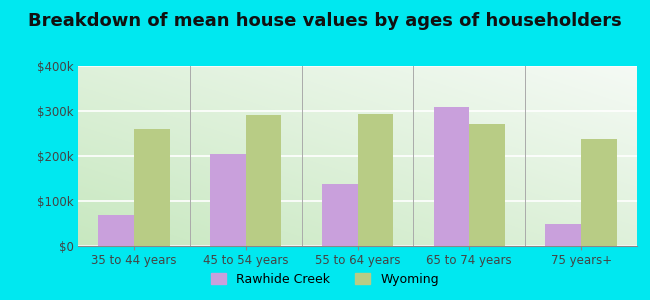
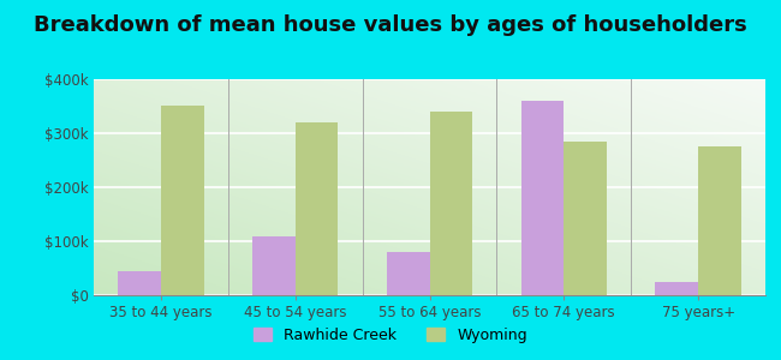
Rawhide Creek/35 to 44 years: $68k -> $45k
Wyoming/35 to 44 years: $260k -> $350k
Rawhide Creek/45 to 54 years: $205k -> $110k
Wyoming/45 to 54 years: $292k -> $320k
Rawhide Creek/55 to 64 years: $138k -> $80k
Wyoming/55 to 64 years: $293k -> $340k
Rawhide Creek/65 to 74 years: $310k -> $360k
Wyoming/65 to 74 years: $272k -> $285k
Rawhide Creek/75 years+: $50k -> $25k
Wyoming/75 years+: $238k -> $275k
